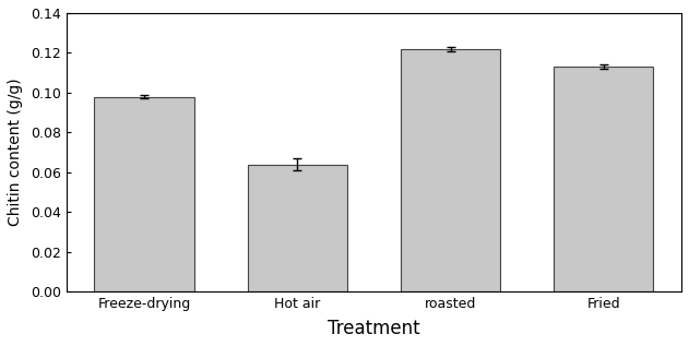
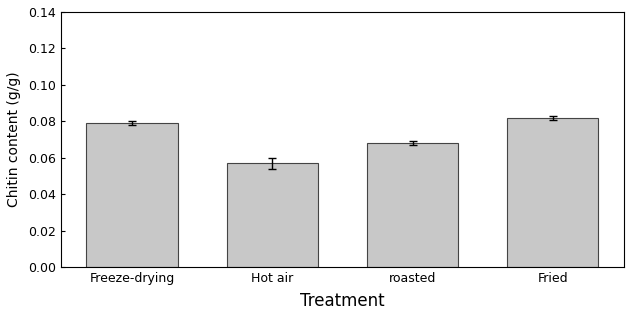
Freeze-drying: 0.098 -> 0.079
Hot air: 0.064 -> 0.057
roasted: 0.122 -> 0.068
Fried: 0.113 -> 0.082
